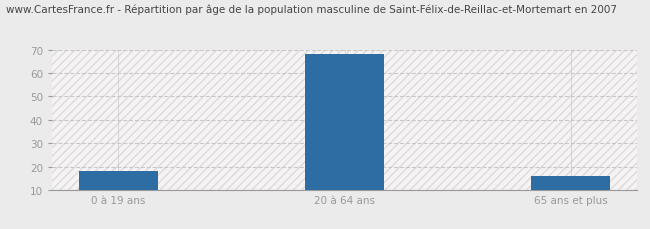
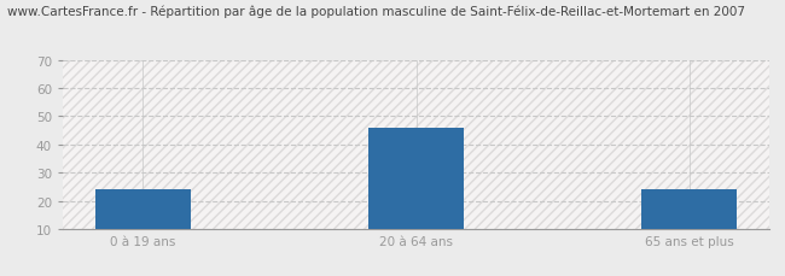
0 à 19 ans: 18 -> 24
20 à 64 ans: 68 -> 46
65 ans et plus: 16 -> 24
